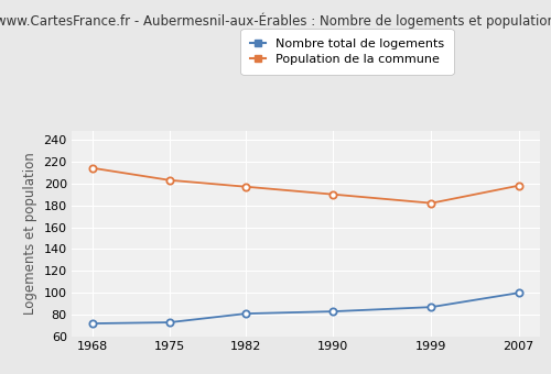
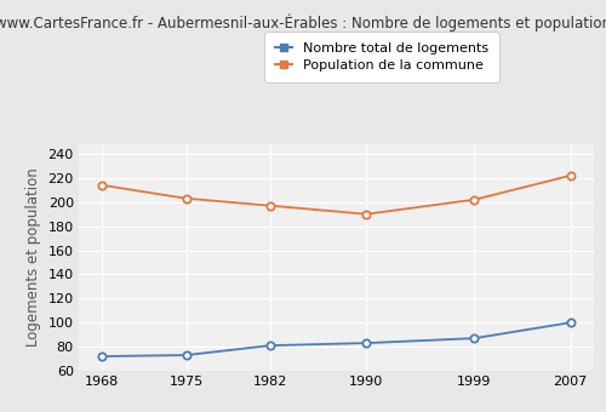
Population de la commune/1999: 182 -> 202
Population de la commune/2007: 198 -> 222
